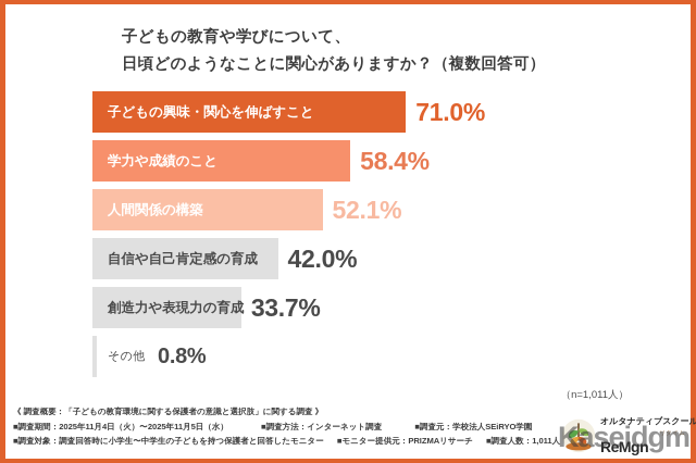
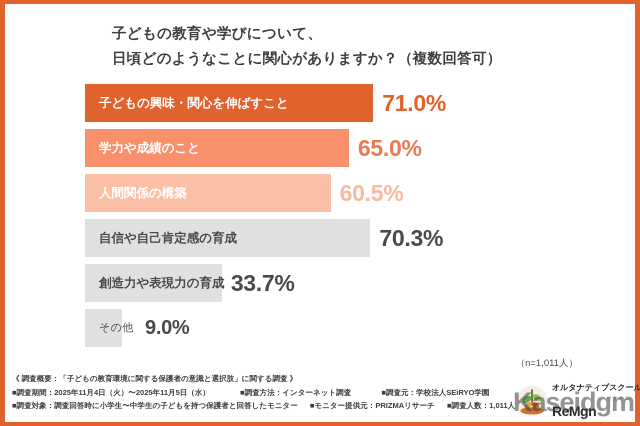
学力や成績のこと: 58.4% -> 65.0%
人間関係の構築: 52.1% -> 60.5%
自信や自己肯定感の育成: 42.0% -> 70.3%
その他: 0.8% -> 9.0%
